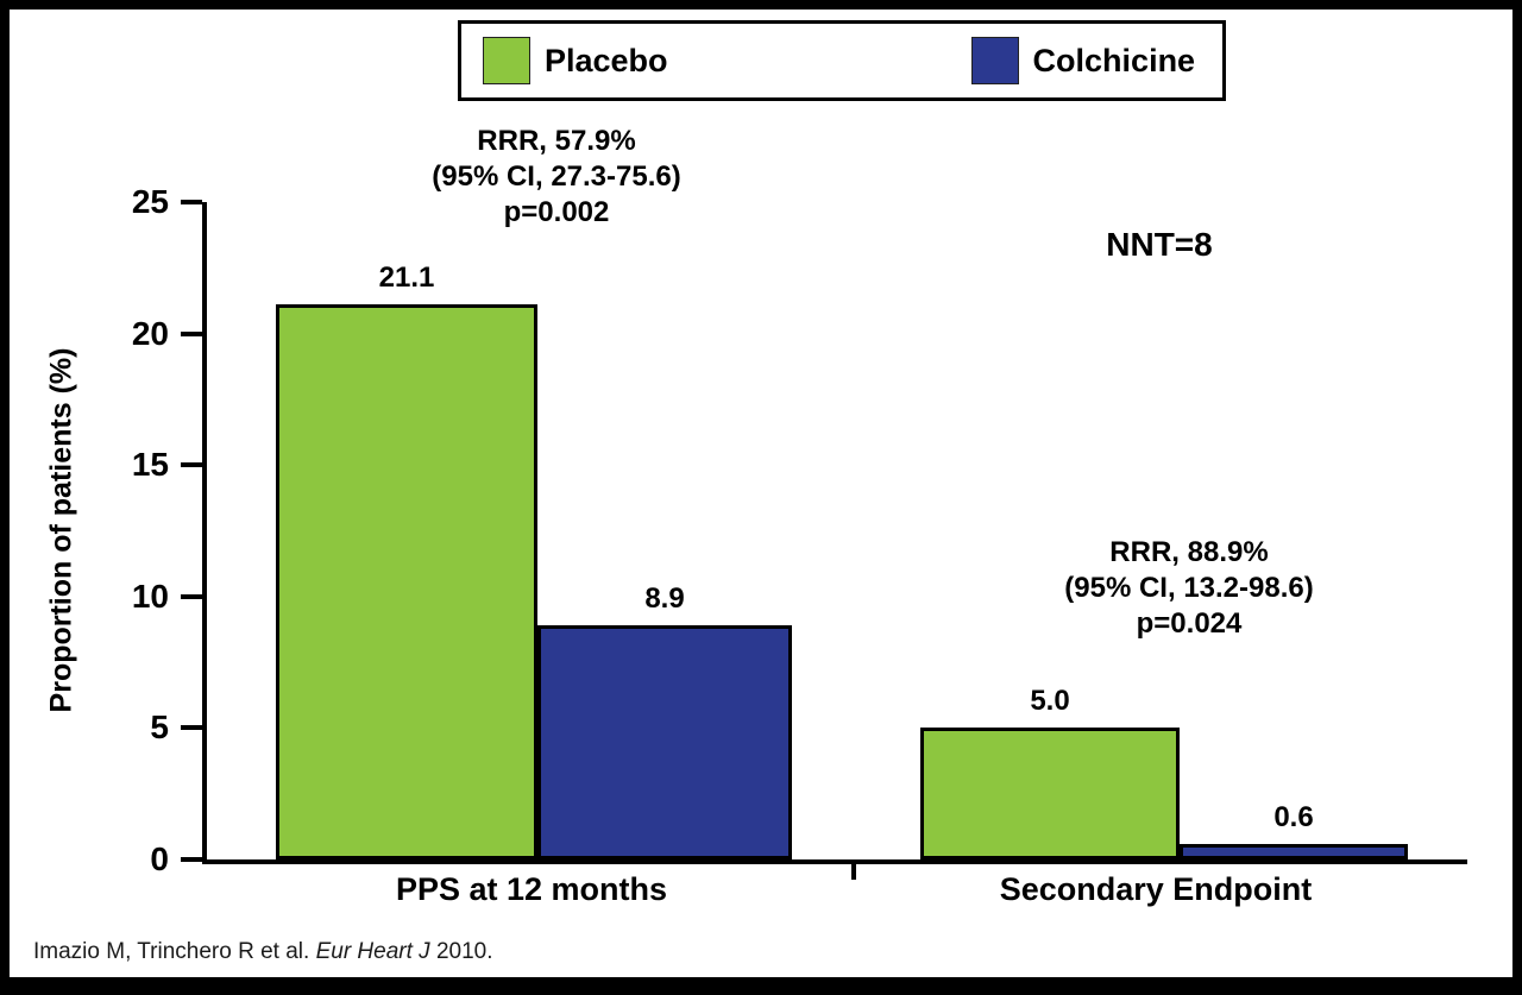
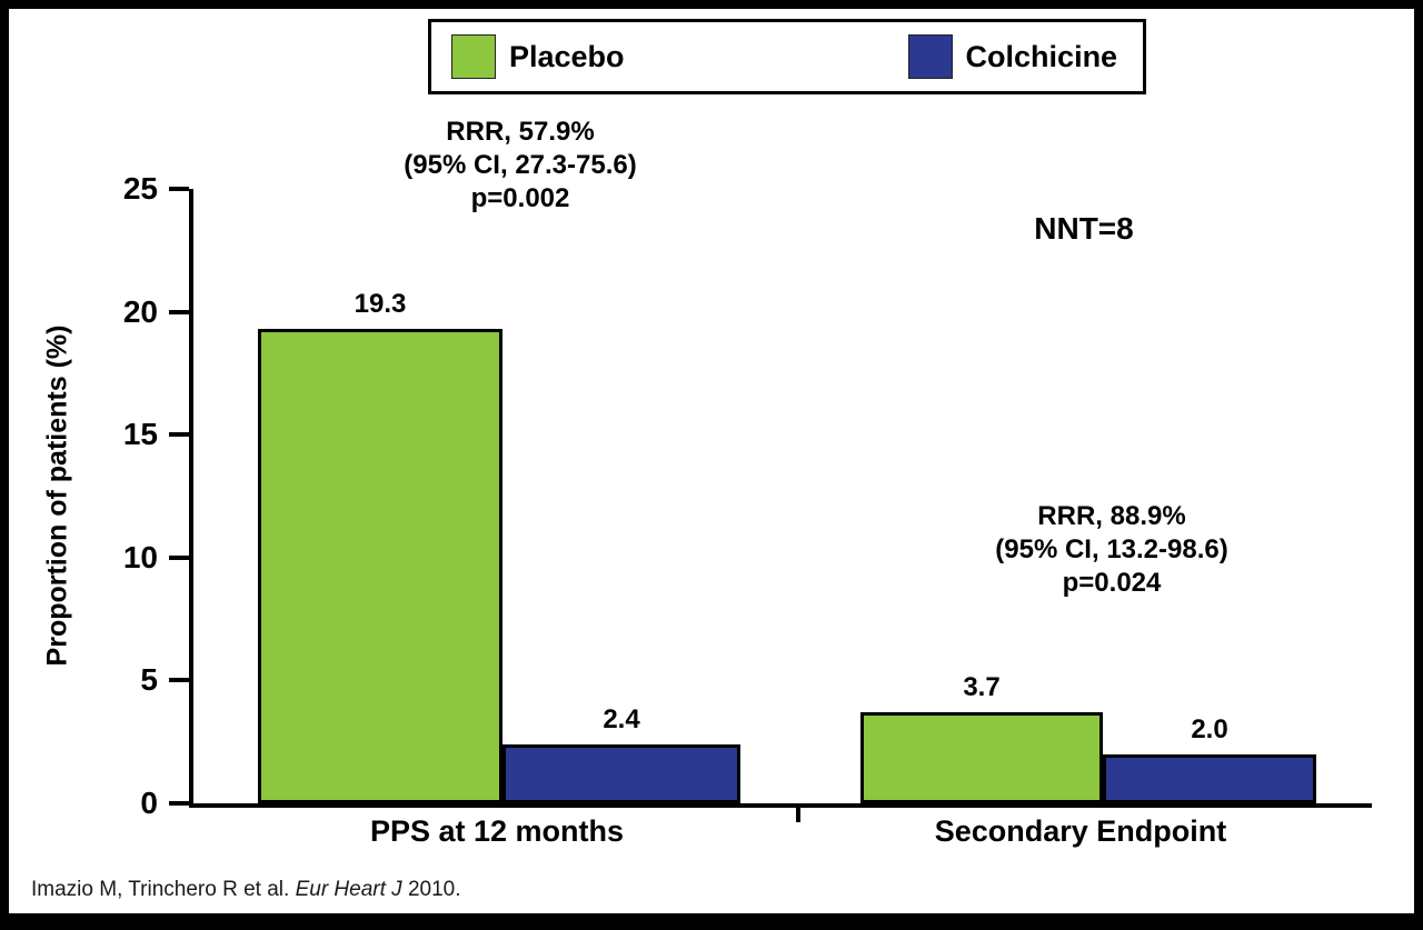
Placebo/PPS at 12 months: 21.1 -> 19.3
Colchicine/PPS at 12 months: 8.9 -> 2.4
Placebo/Secondary Endpoint: 5.0 -> 3.7
Colchicine/Secondary Endpoint: 0.6 -> 2.0
